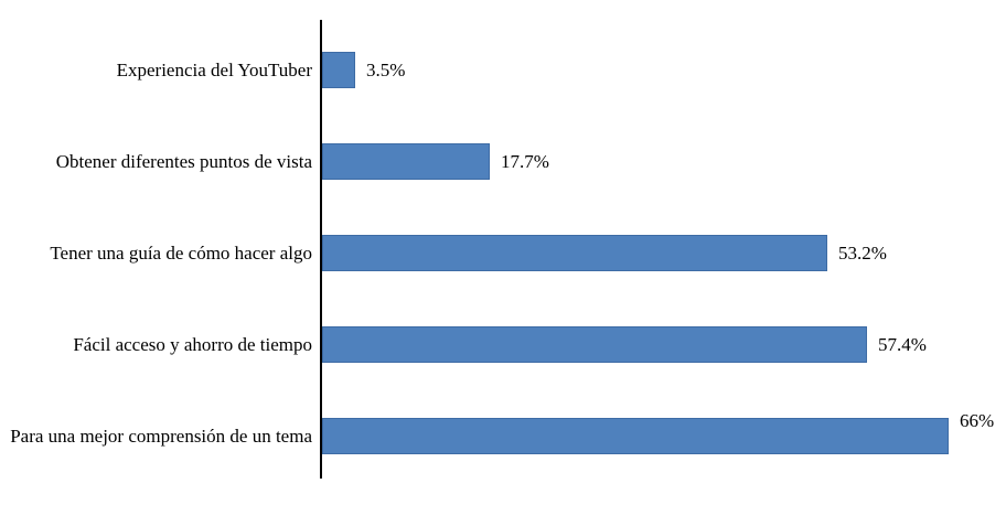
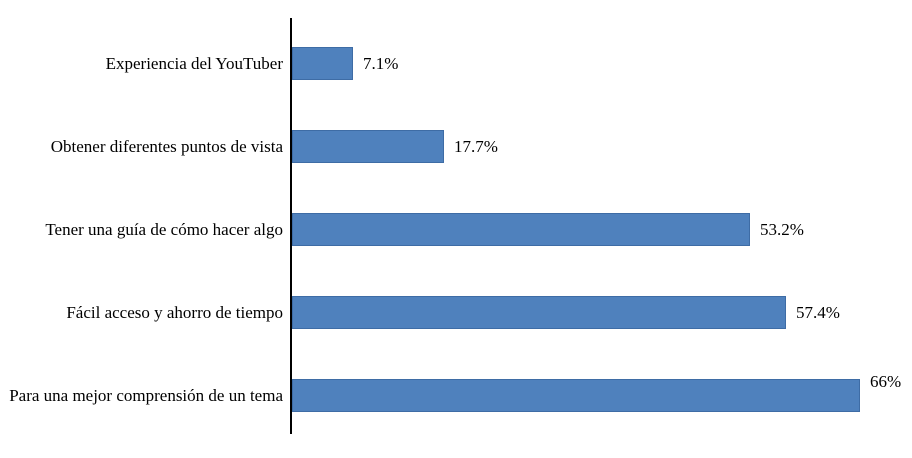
Experiencia del YouTuber: 3.5% -> 7.1%
